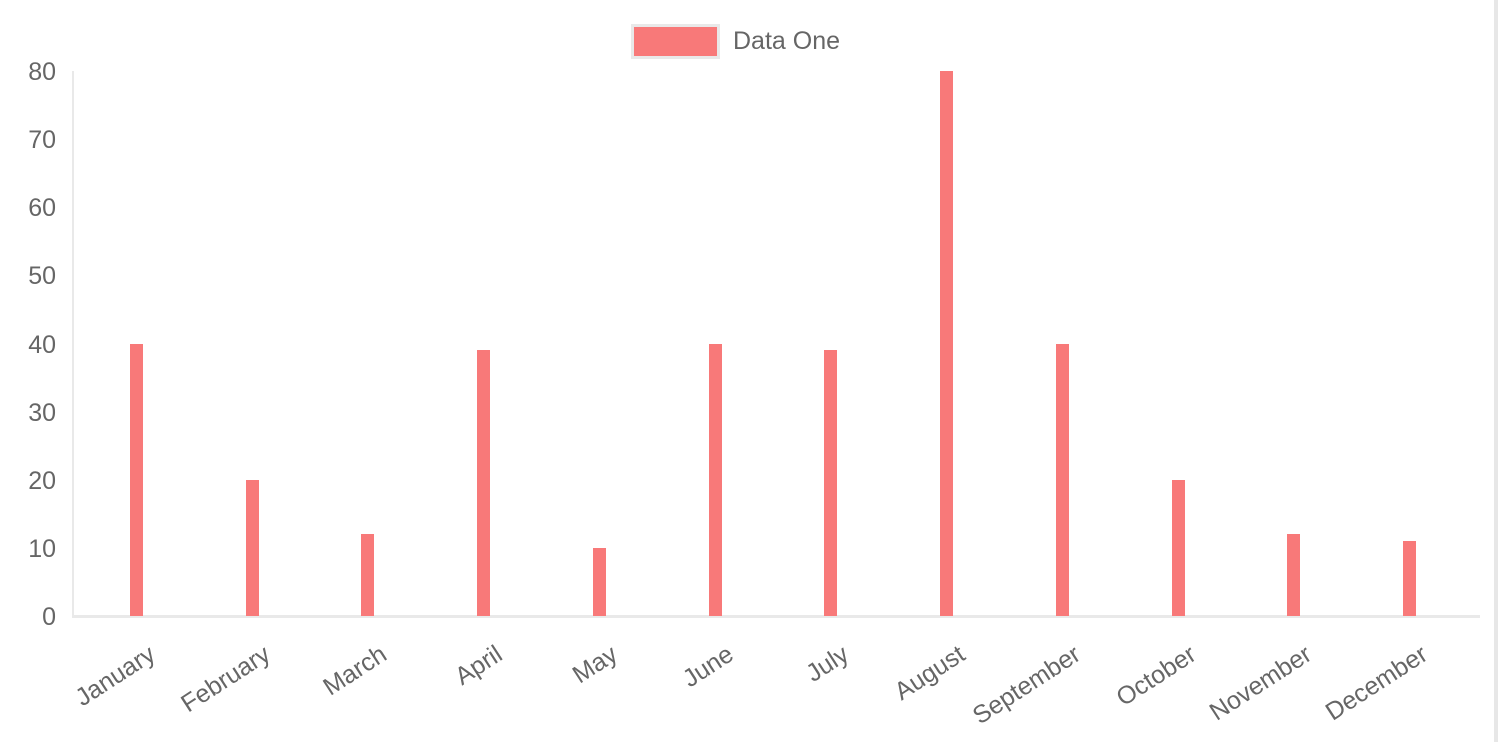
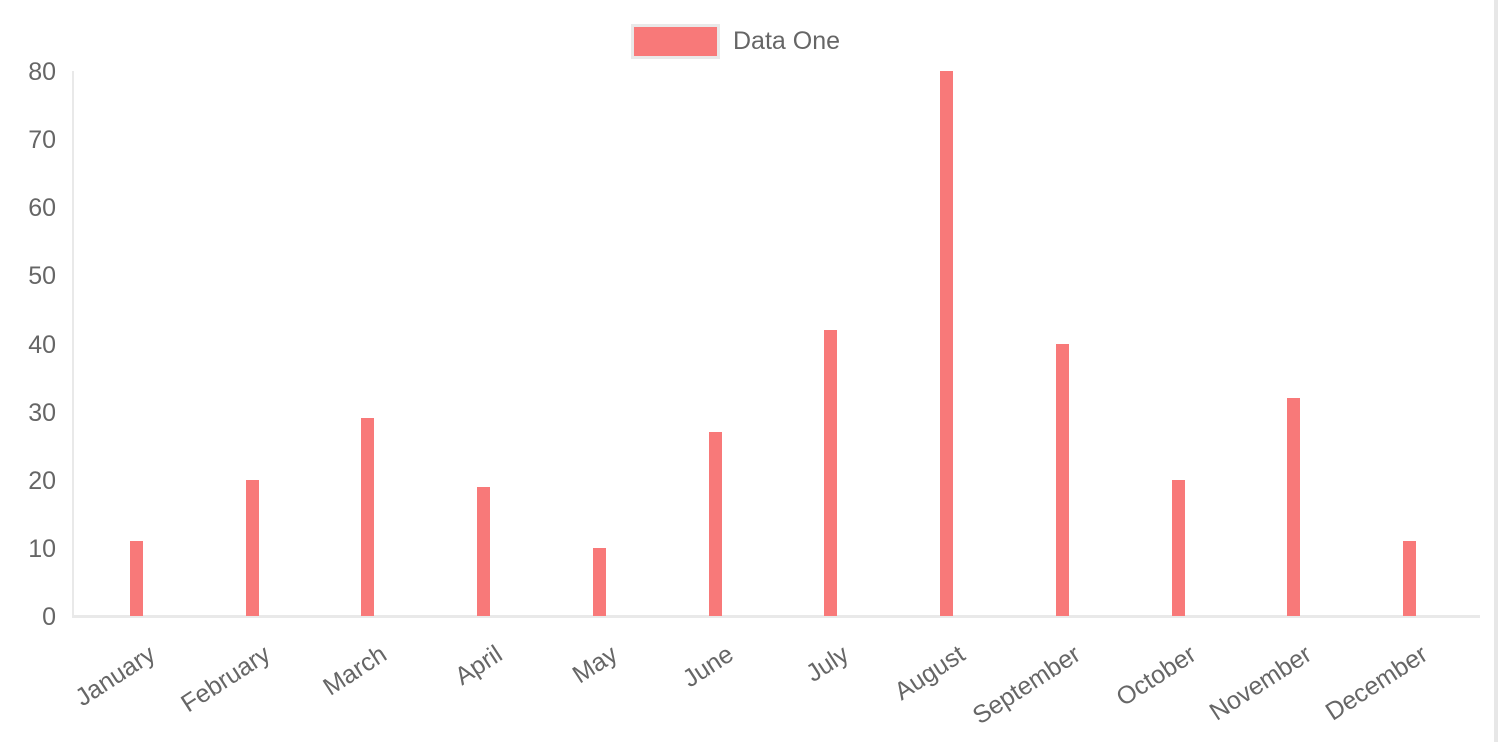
January: 40 -> 11
March: 12 -> 29
April: 39 -> 19
June: 40 -> 27
July: 39 -> 42
November: 12 -> 32
